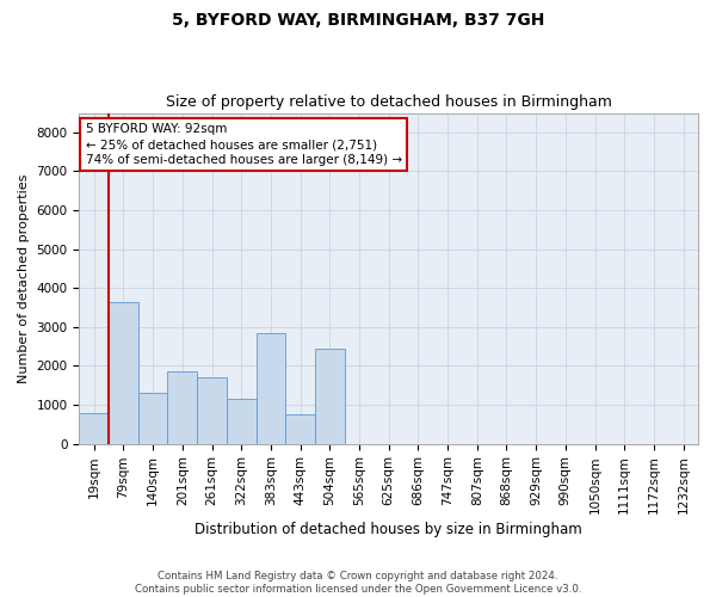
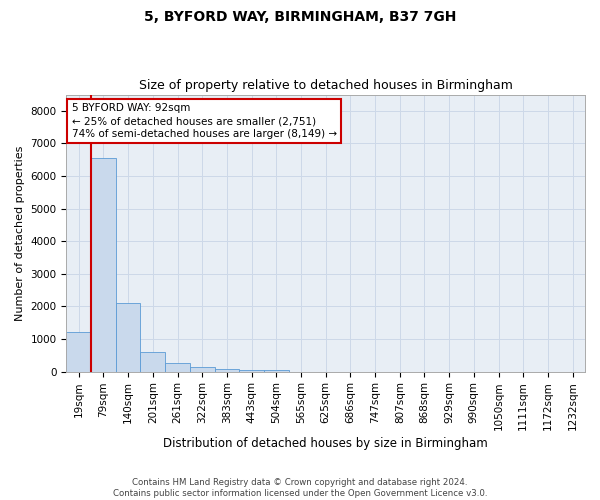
19sqm: 800 -> 1200
79sqm: 3650 -> 6550
140sqm: 1300 -> 2100
201sqm: 1850 -> 600
261sqm: 1700 -> 270
322sqm: 1150 -> 130
383sqm: 2850 -> 90
443sqm: 750 -> 60
504sqm: 2450 -> 60
